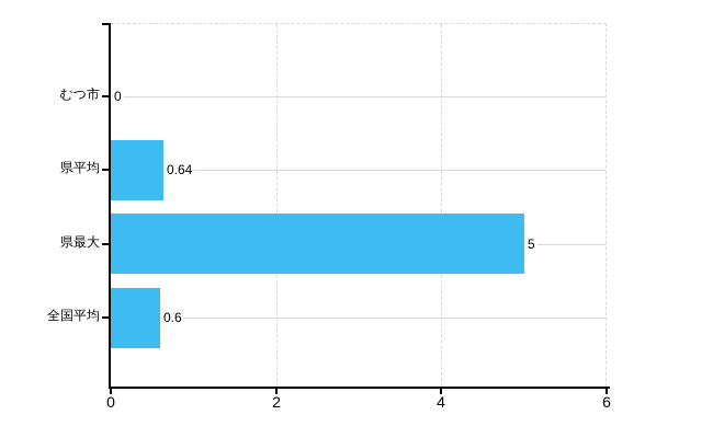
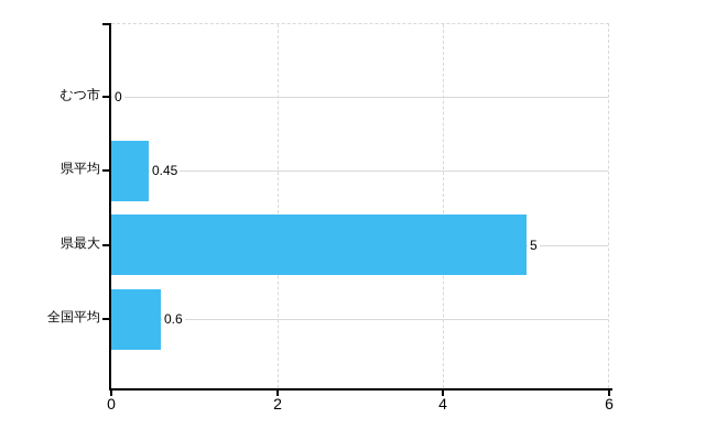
県平均: 0.64 -> 0.45
